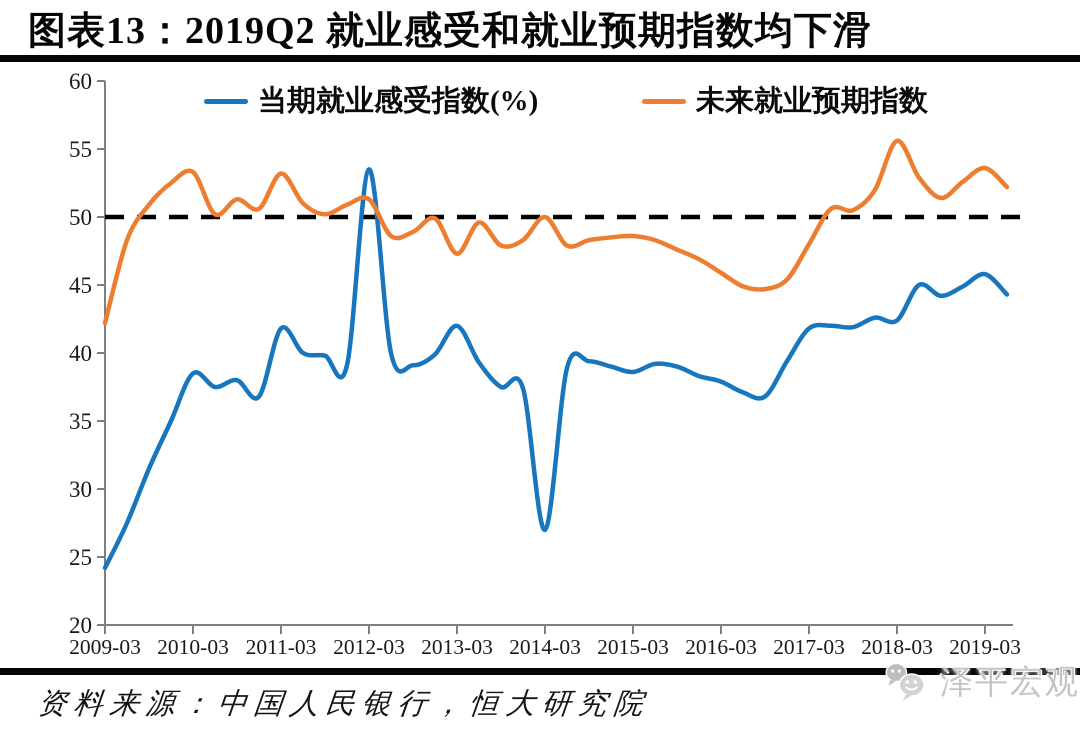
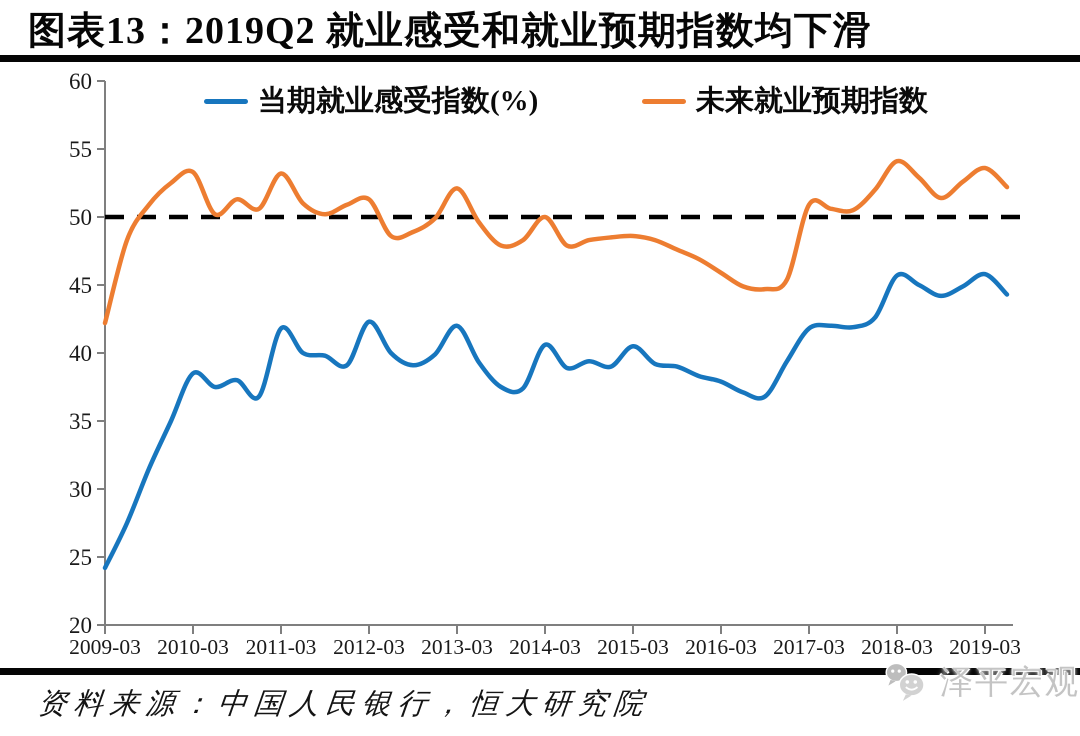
当期就业感受指数(%)/2012-03: 53.5 -> 42.3
未来就业预期指数/2013-03: 47.3 -> 52.1
当期就业感受指数(%)/2014-03: 27.0 -> 40.6
当期就业感受指数(%)/2015-03: 38.6 -> 40.5
未来就业预期指数/2017-03: 48.0 -> 50.9
当期就业感受指数(%)/2018-03: 42.4 -> 45.7
未来就业预期指数/2018-03: 55.6 -> 54.1
